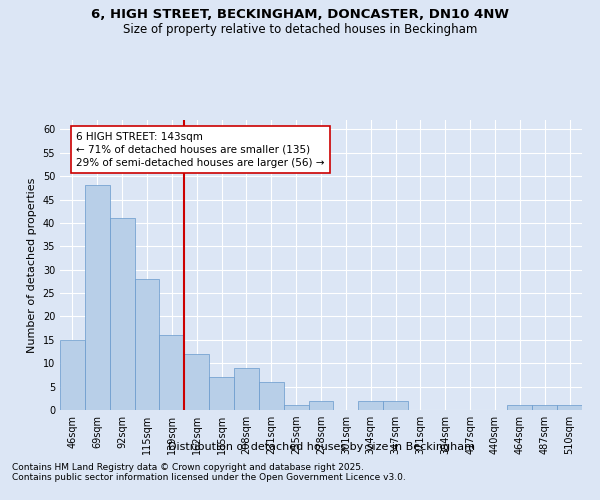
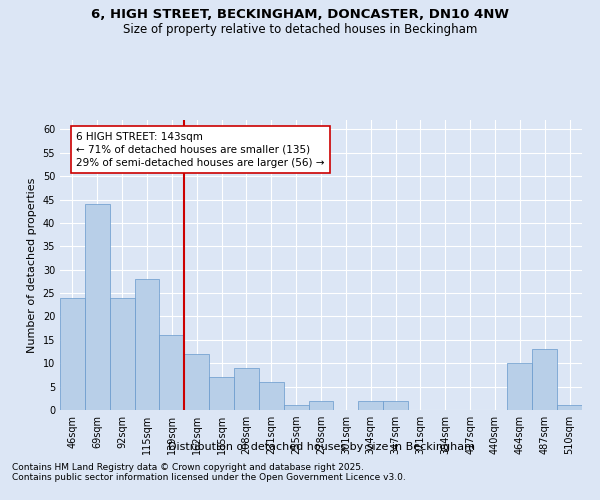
46sqm: 15 -> 24
69sqm: 48 -> 44
92sqm: 41 -> 24
464sqm: 1 -> 10
487sqm: 1 -> 13
